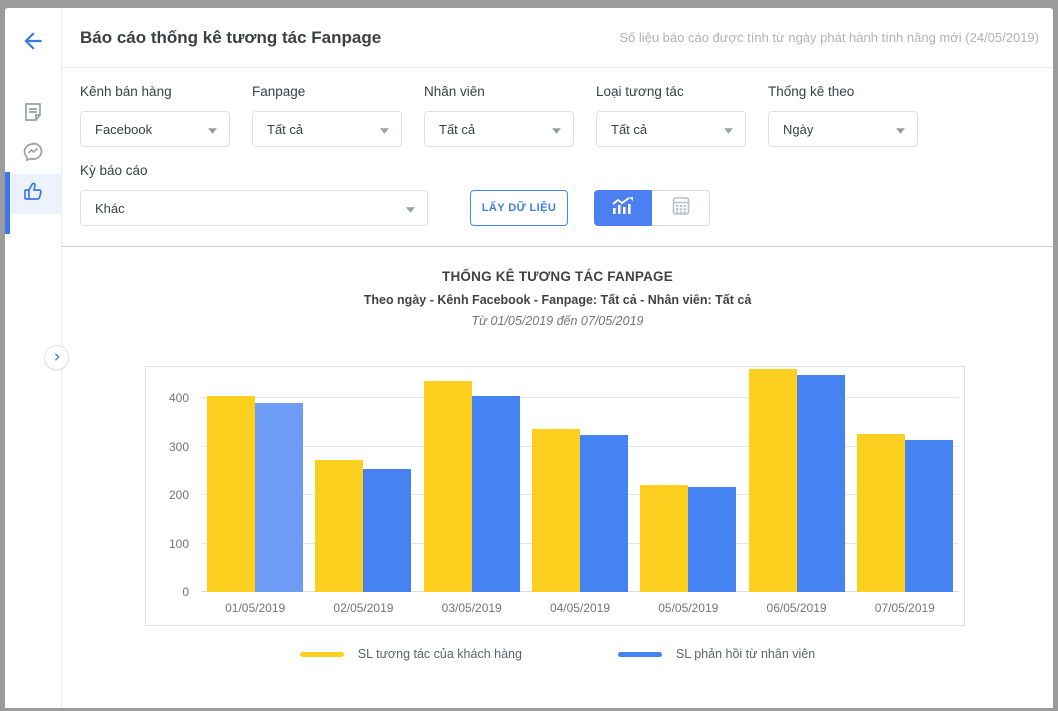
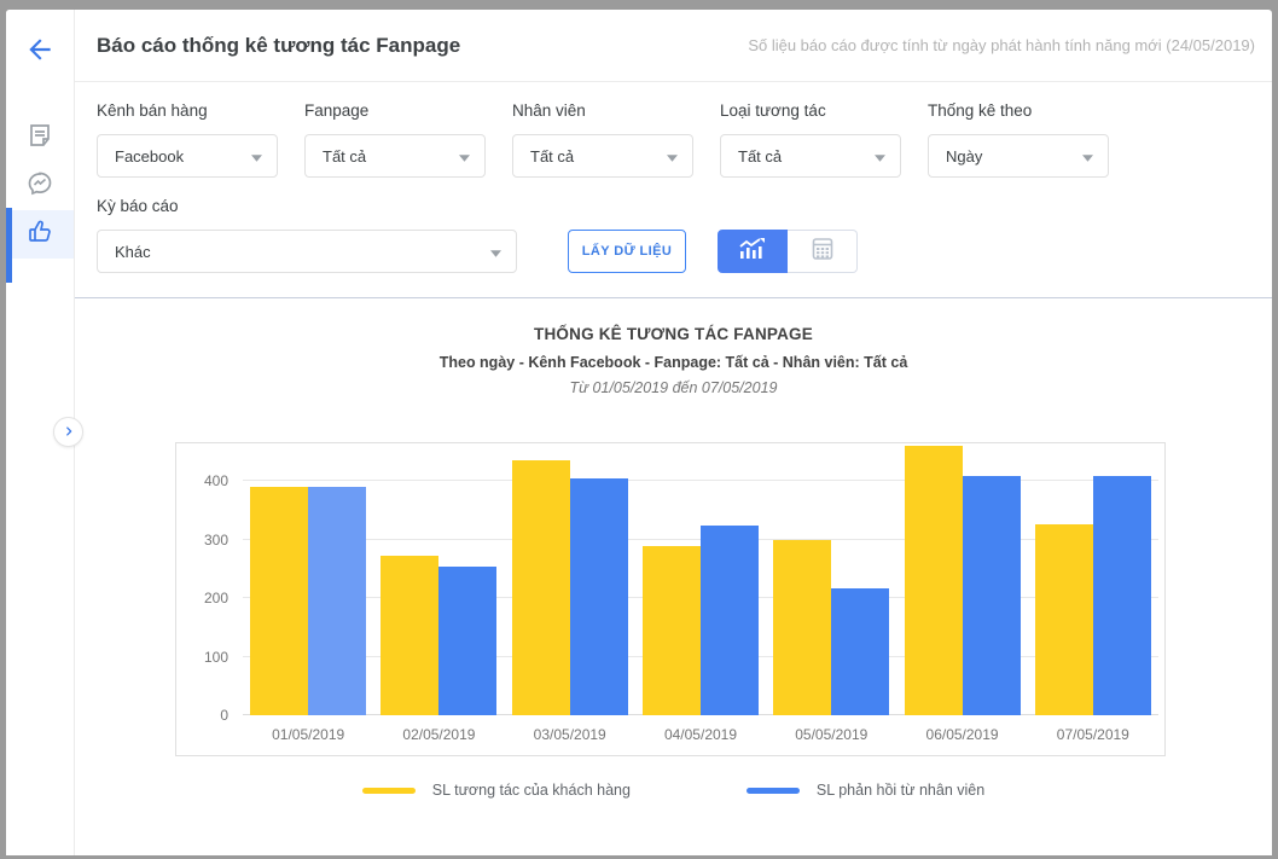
SL tương tác của khách hàng/01/05/2019: 400 -> 390
SL tương tác của khách hàng/04/05/2019: 340 -> 290
SL tương tác của khách hàng/05/05/2019: 220 -> 300
SL phản hồi từ nhân viên/06/05/2019: 450 -> 410
SL phản hồi từ nhân viên/07/05/2019: 320 -> 410
